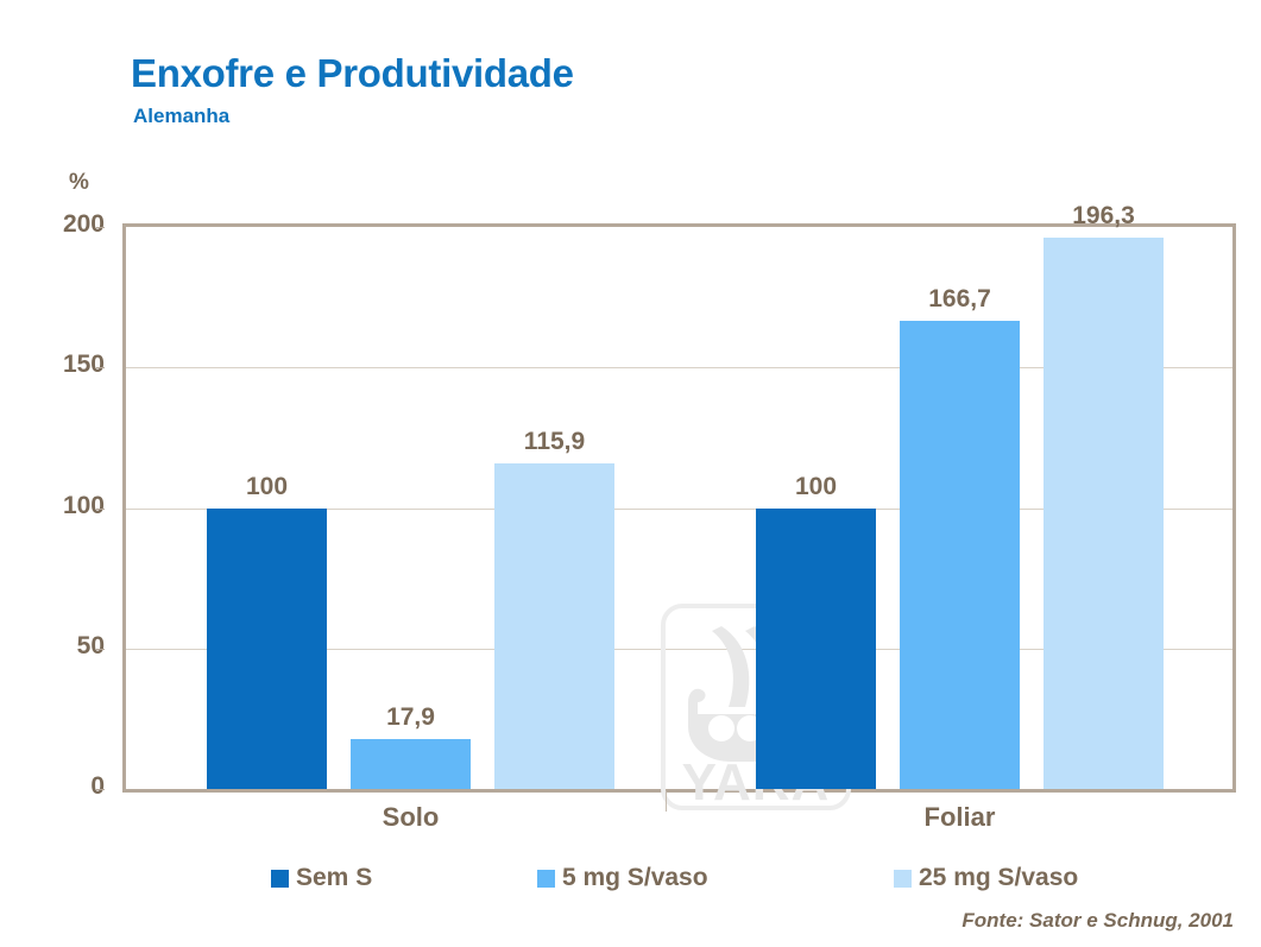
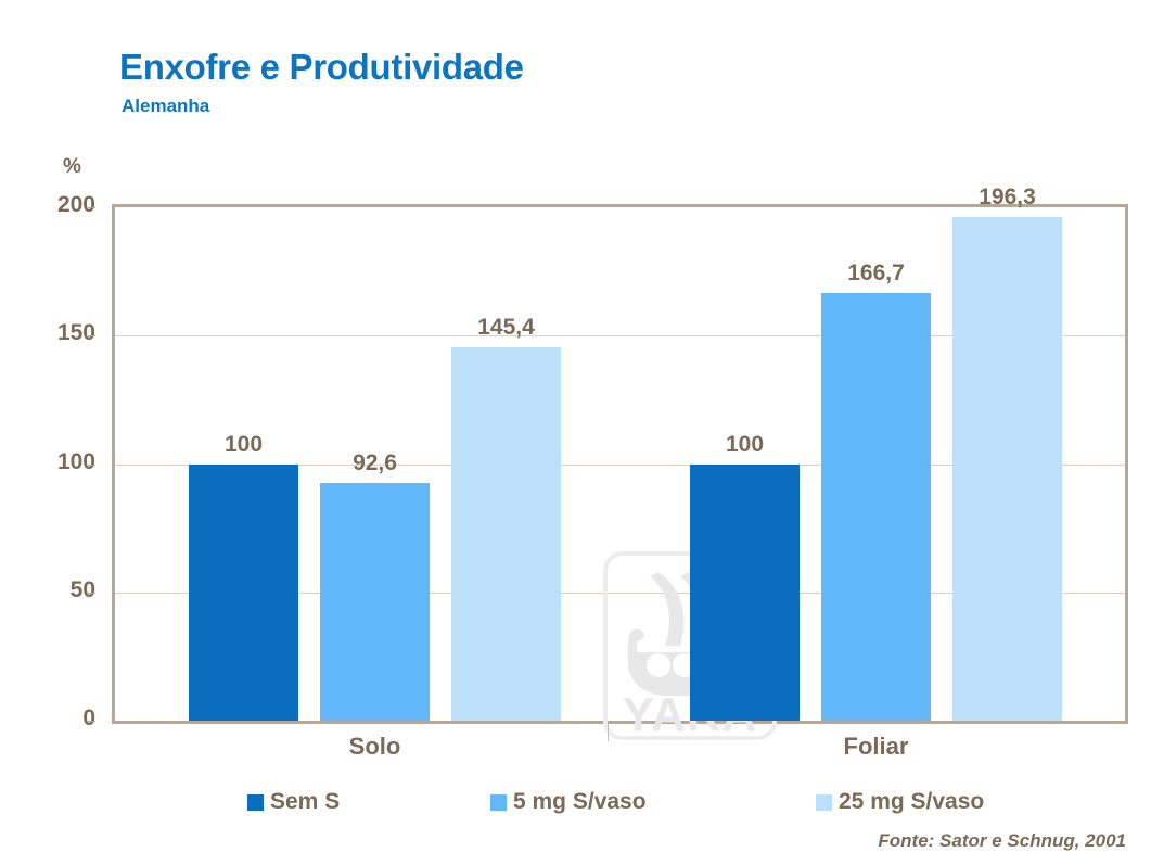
5 mg S/vaso/Solo: 17,9 -> 92,6
25 mg S/vaso/Solo: 115,9 -> 145,4
